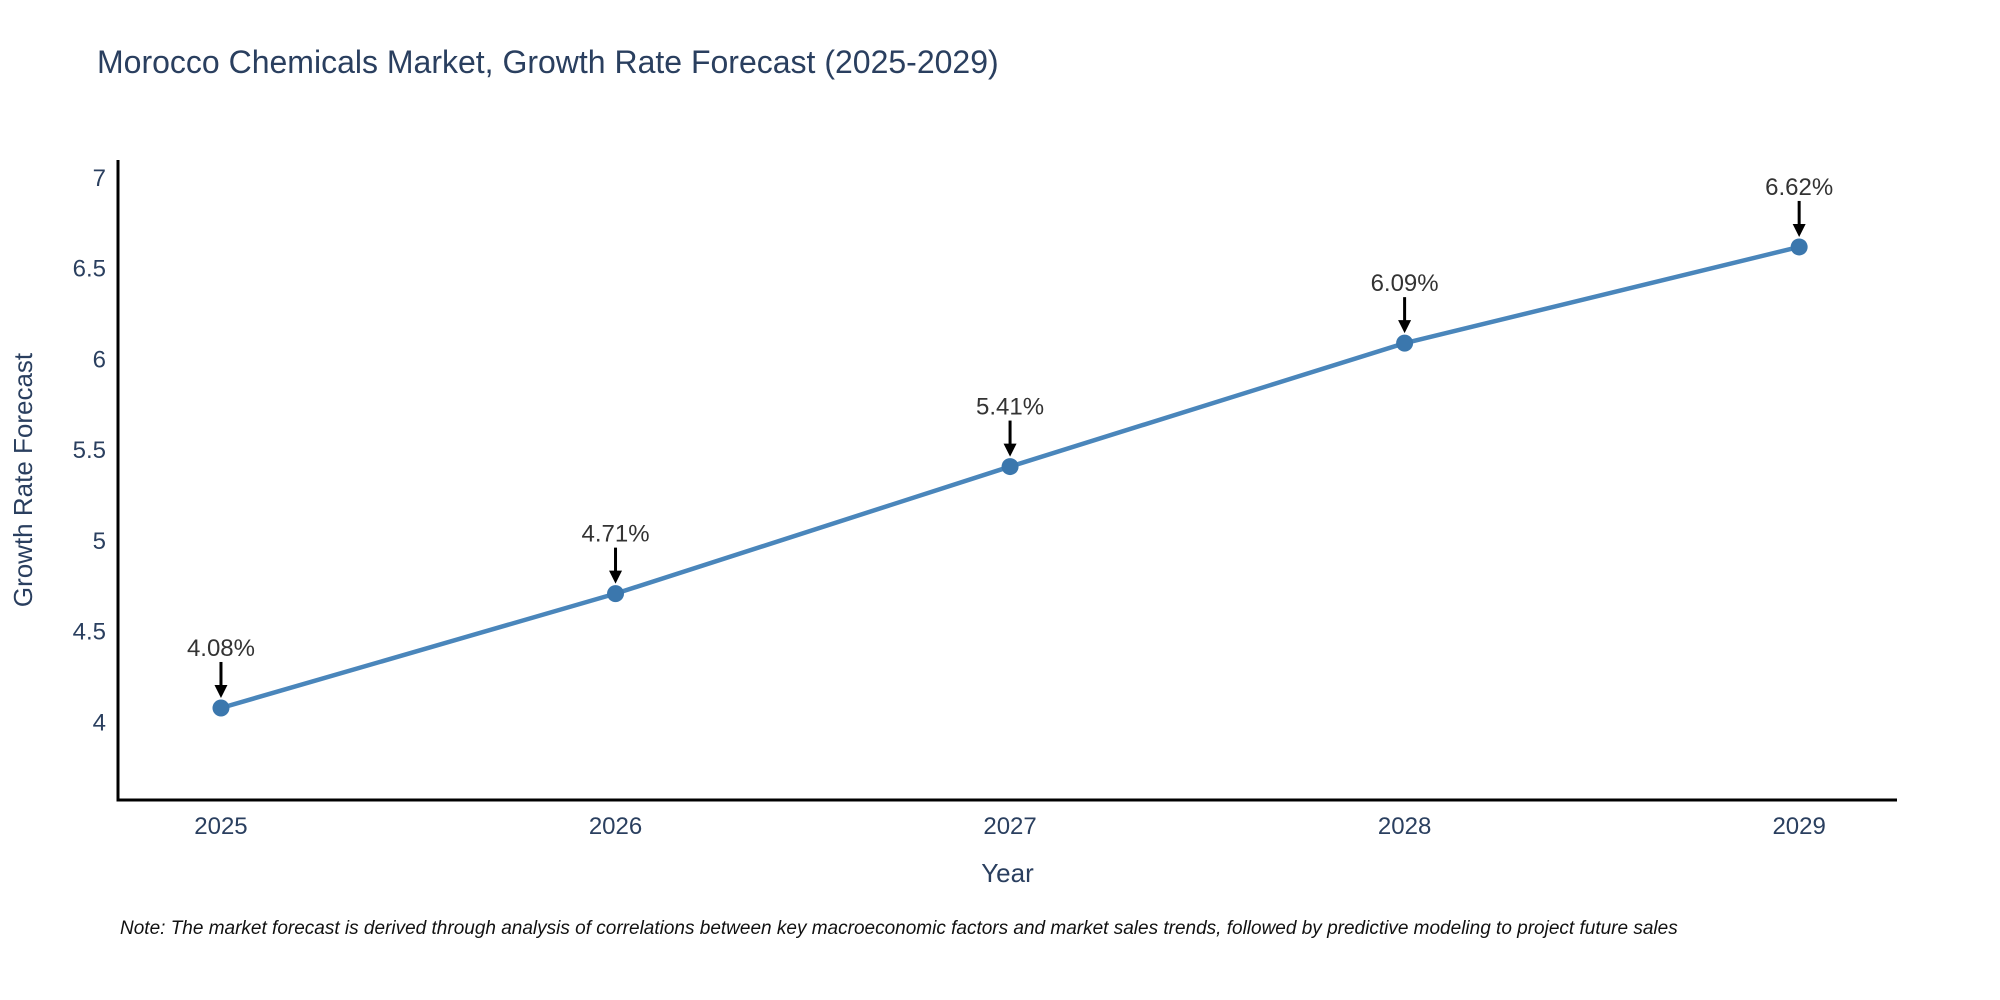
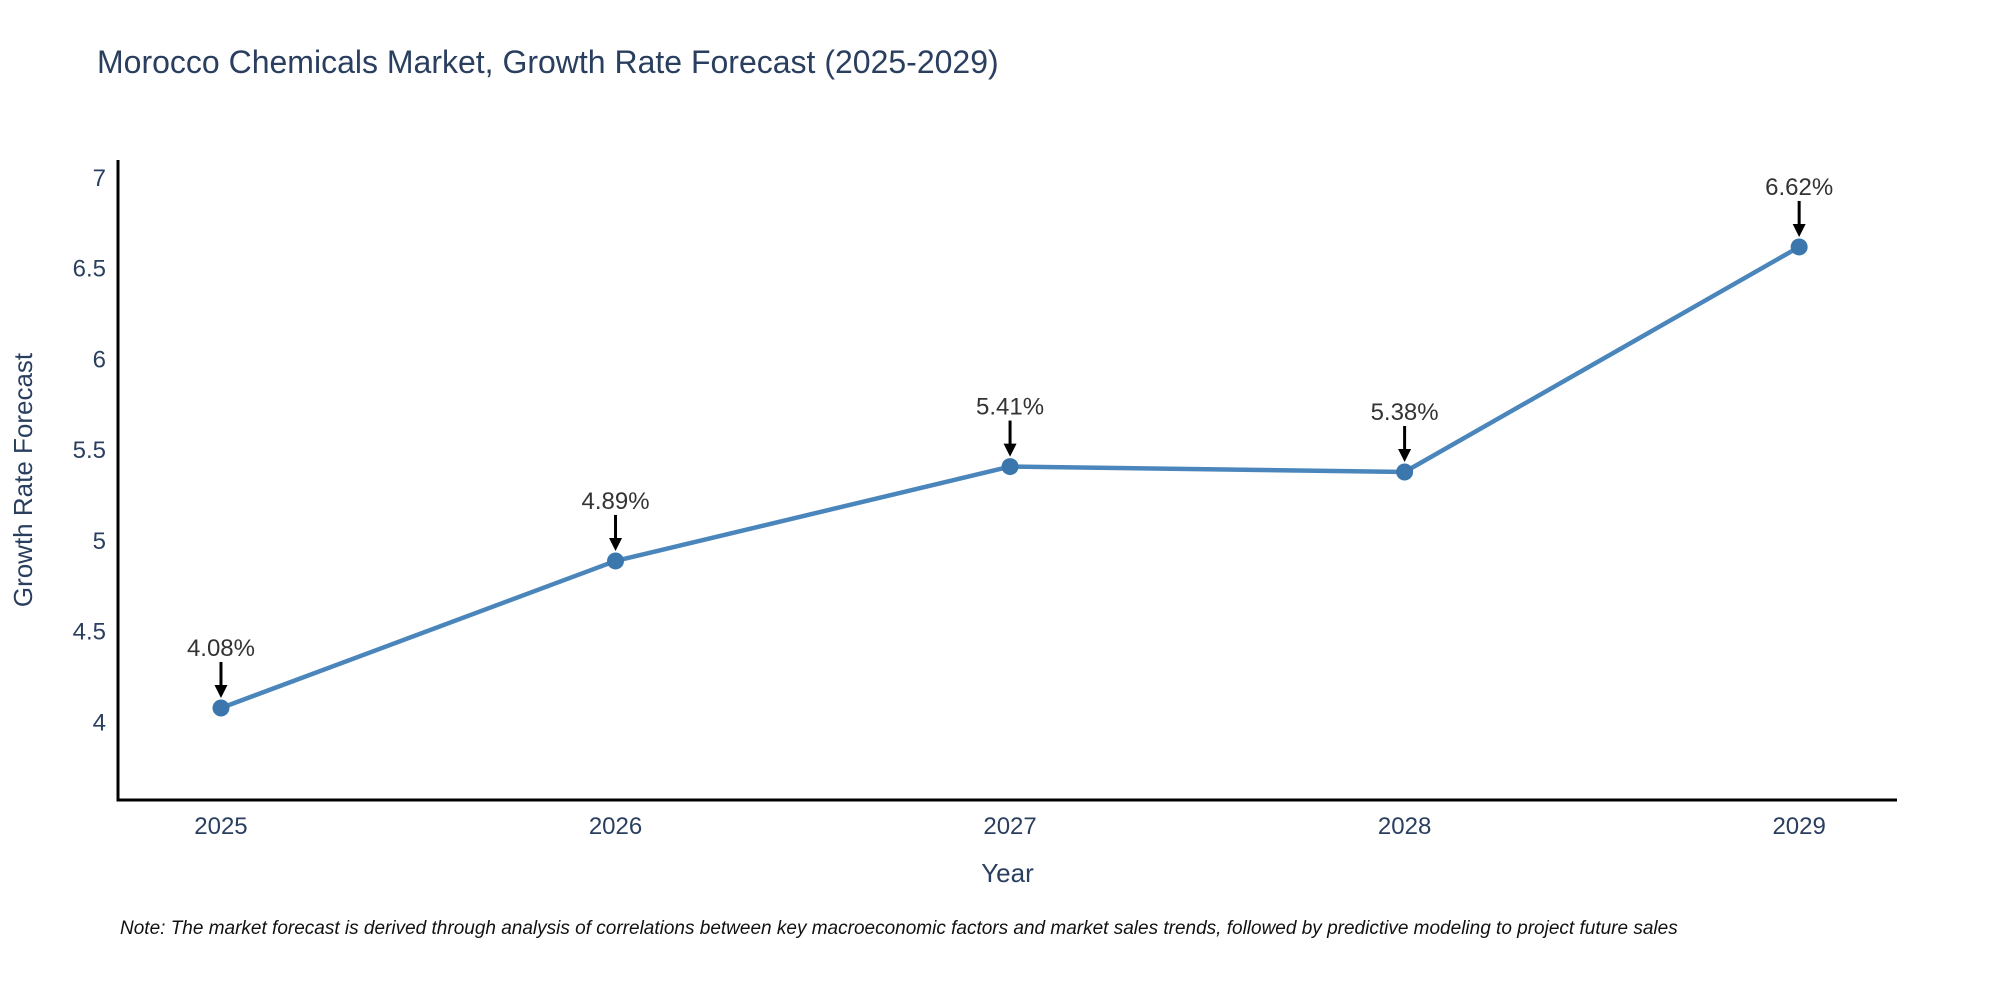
2026: 4.71% -> 4.89%
2028: 6.09% -> 5.38%
